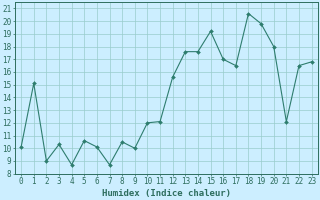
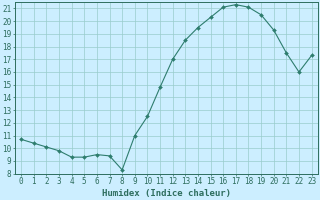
0: 10.1 -> 10.7
1: 15.1 -> 10.4
2: 9.0 -> 10.1
3: 10.3 -> 9.8
4: 8.7 -> 9.3
5: 10.6 -> 9.3
6: 10.1 -> 9.5
7: 8.7 -> 9.4
8: 10.5 -> 8.3
9: 10.0 -> 11.0
10: 12.0 -> 12.5
11: 12.1 -> 14.8
12: 15.6 -> 17.0
13: 17.6 -> 18.5
14: 17.6 -> 19.5
15: 19.2 -> 20.3
16: 17.0 -> 21.1
17: 16.5 -> 21.3
18: 20.6 -> 21.1
19: 19.8 -> 20.5
20: 18.0 -> 19.3
21: 12.1 -> 17.5
22: 16.5 -> 16.0
23: 16.8 -> 17.3
